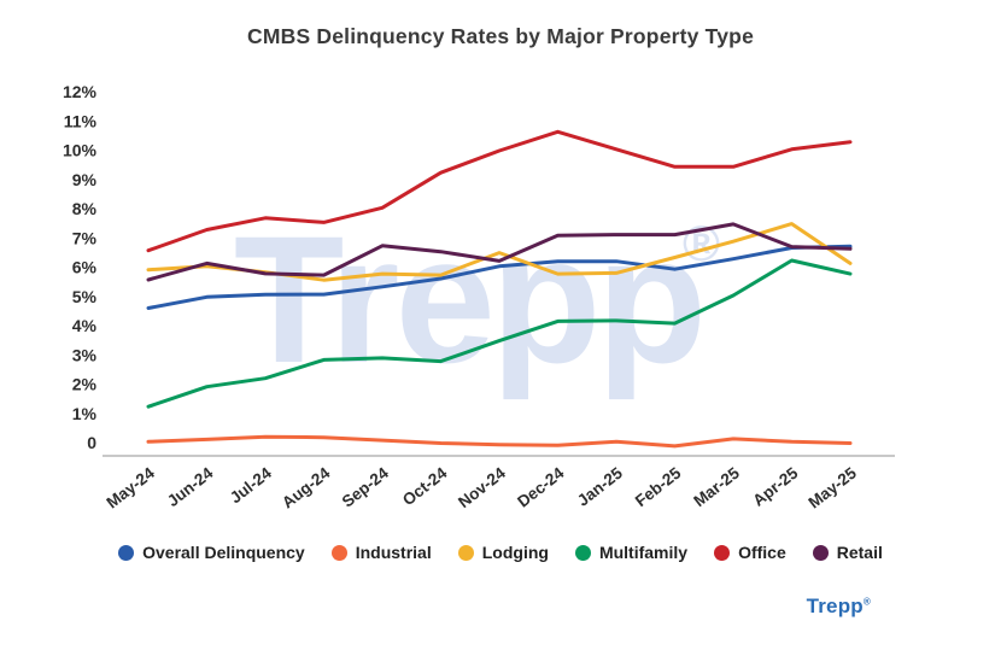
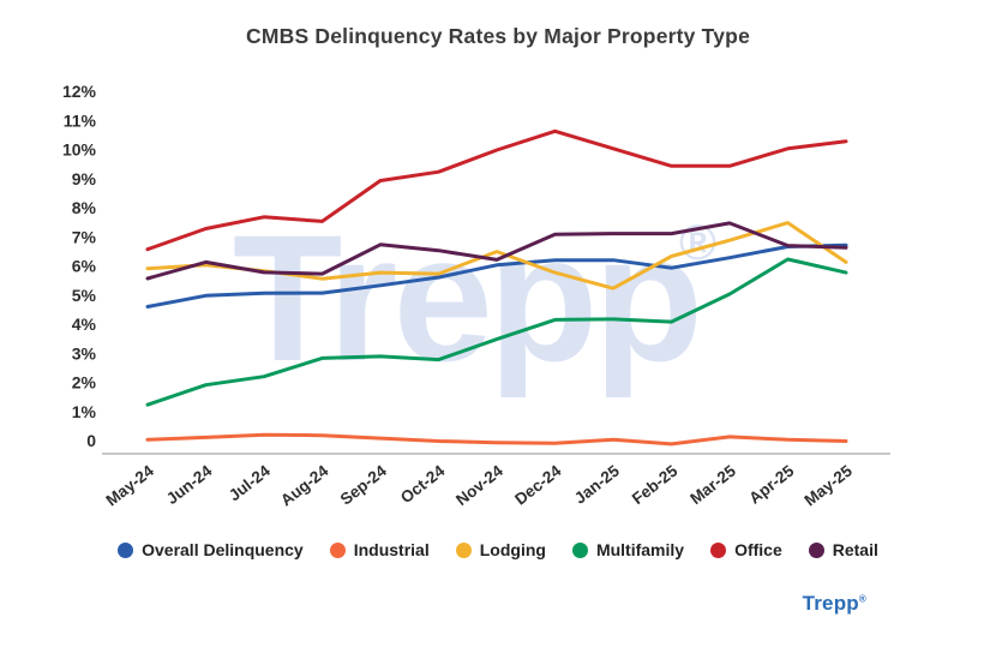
Office/Sep-24: 8.4% -> 9.3%
Lodging/Jan-25: 6.2% -> 5.6%
